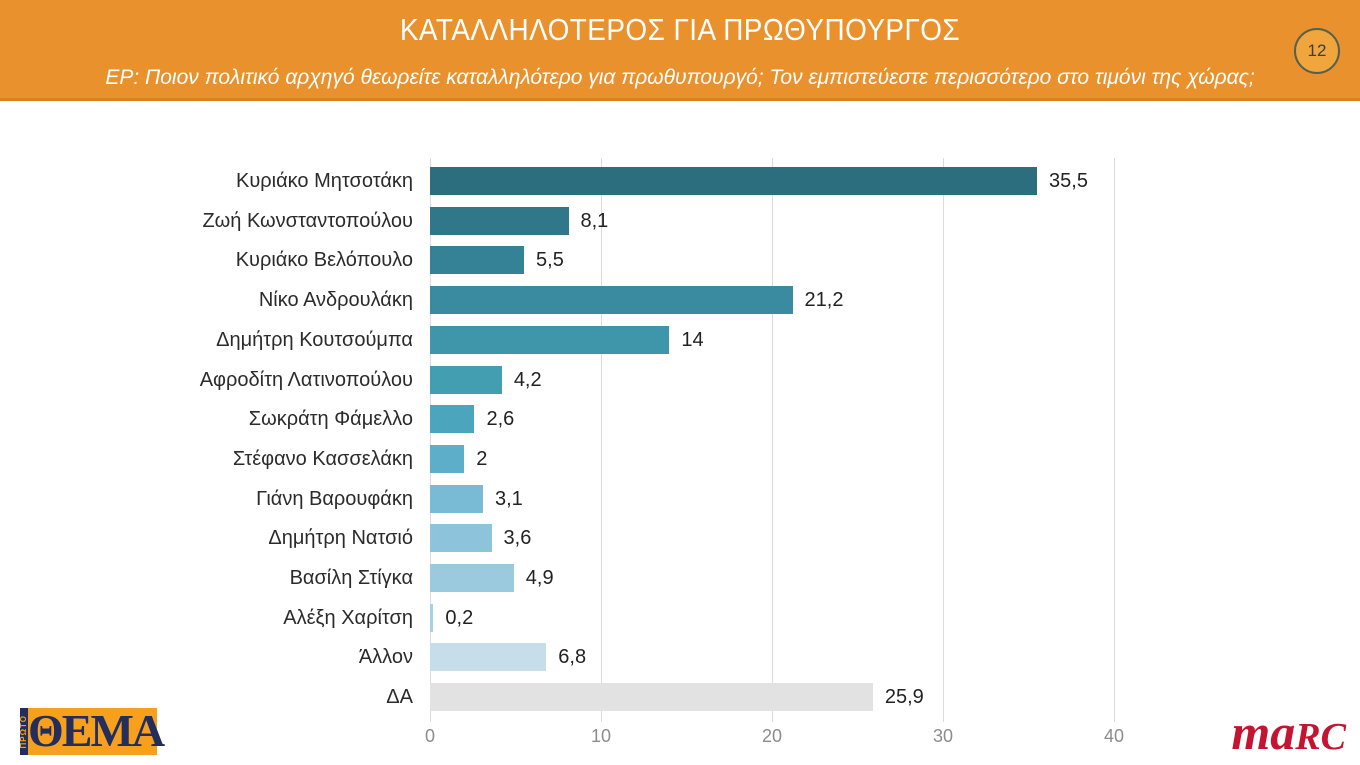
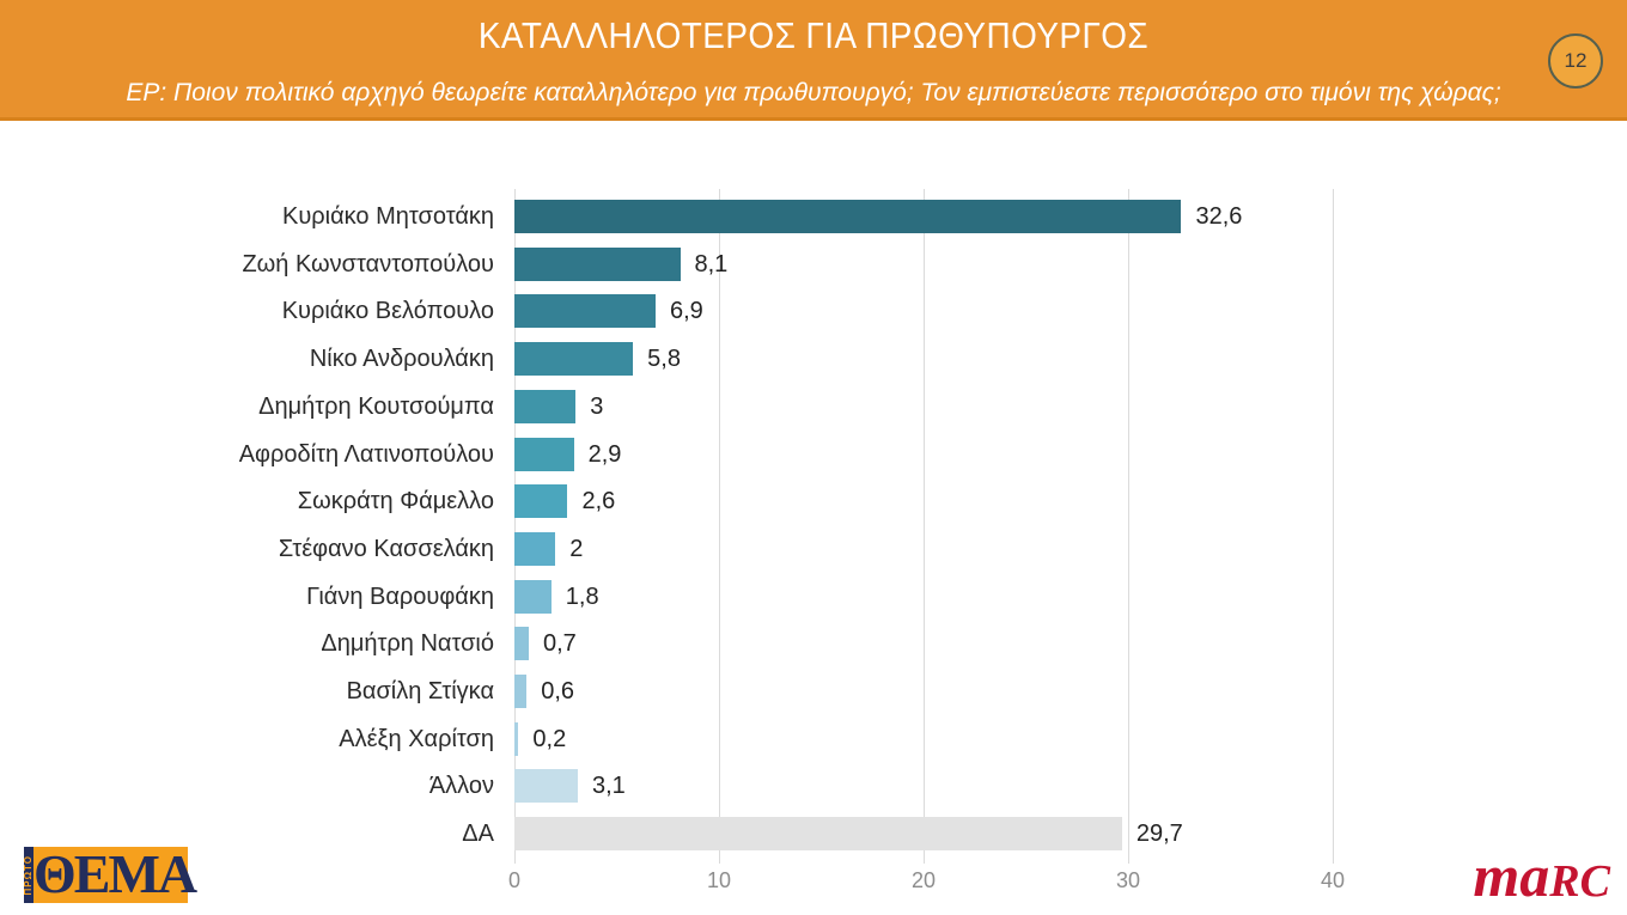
Κυριάκο Μητσοτάκη: 35,5 -> 32,6
Κυριάκο Βελόπουλο: 5,5 -> 6,9
Νίκο Ανδρουλάκη: 21,2 -> 5,8
Δημήτρη Κουτσούμπα: 14 -> 3
Αφροδίτη Λατινοπούλου: 4,2 -> 2,9
Γιάνη Βαρουφάκη: 3,1 -> 1,8
Δημήτρη Νατσιό: 3,6 -> 0,7
Βασίλη Στίγκα: 4,9 -> 0,6
Άλλον: 6,8 -> 3,1
ΔΑ: 25,9 -> 29,7
